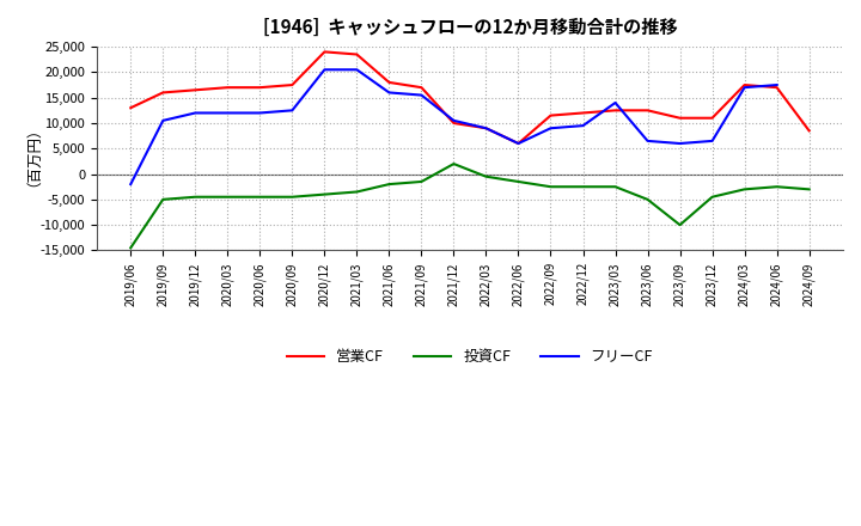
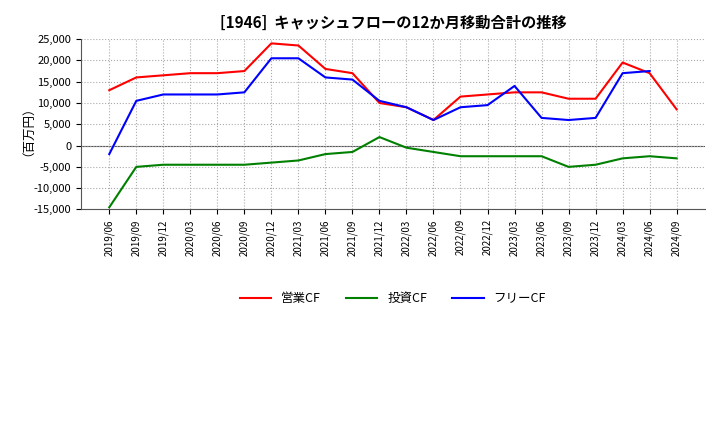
投資CF/2023/06: -5,000 -> -2,500
投資CF/2023/09: -10,000 -> -5,000
営業CF/2024/03: 17,500 -> 19,500
